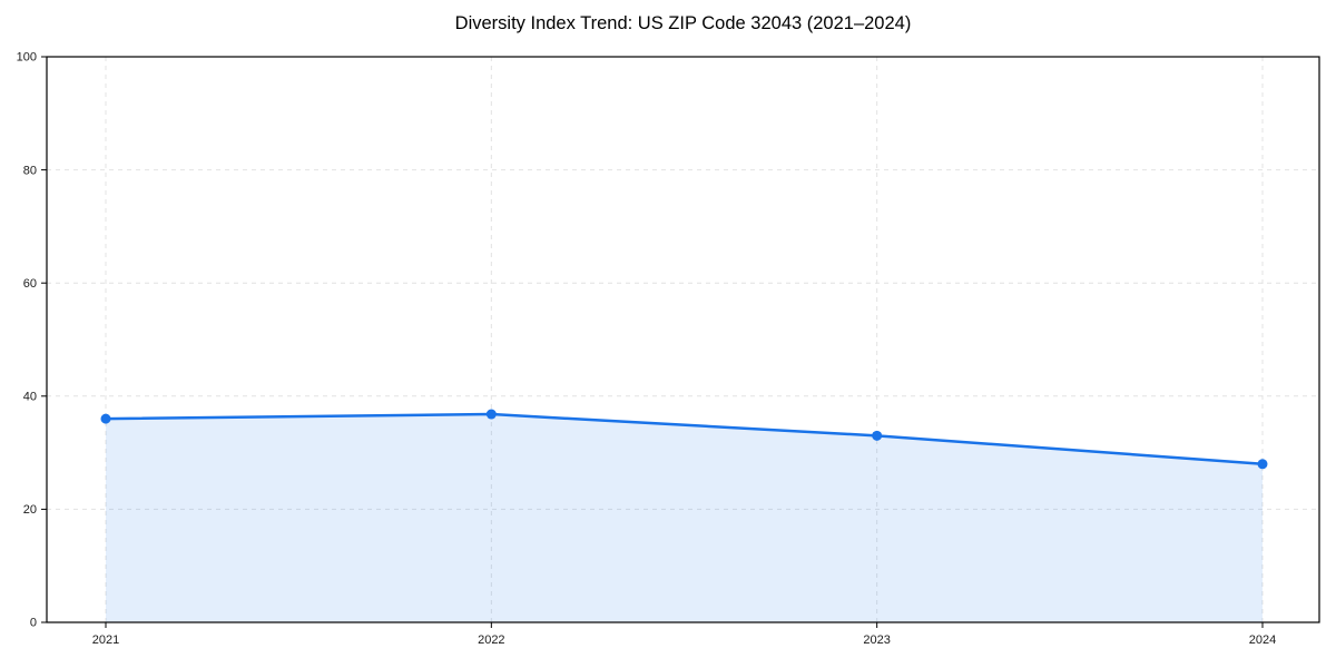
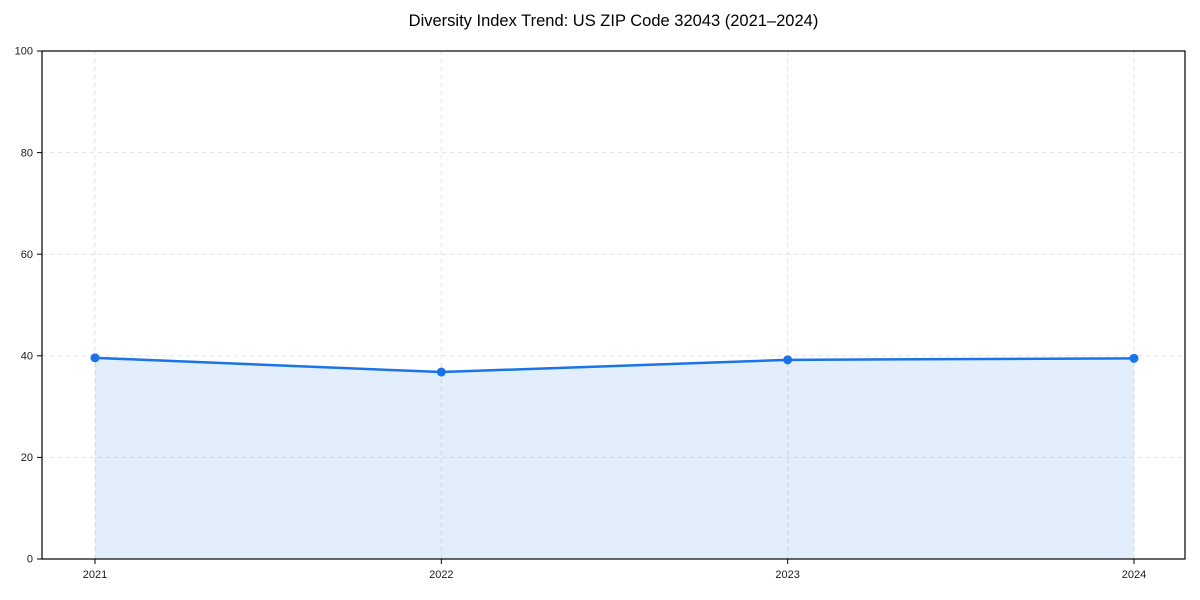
2021: 36 -> 40
2023: 33 -> 39
2024: 28 -> 40
